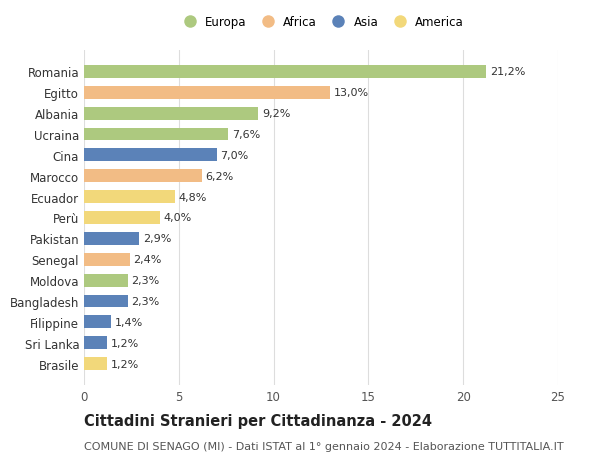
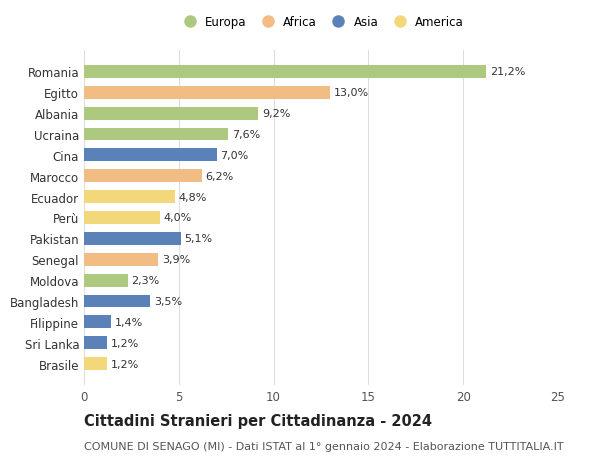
Pakistan: 2,9% -> 5,1%
Senegal: 2,4% -> 3,9%
Bangladesh: 2,3% -> 3,5%
